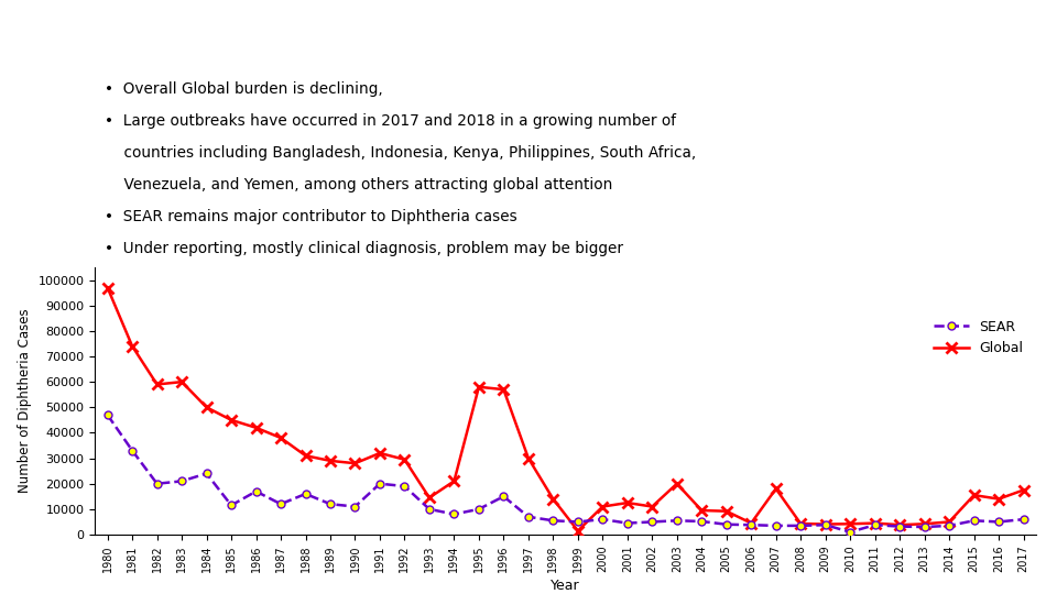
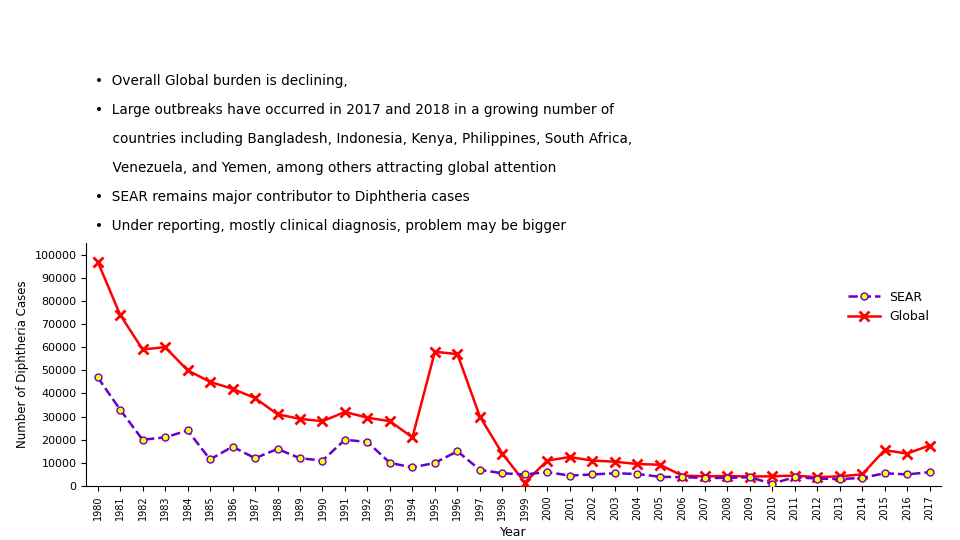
Global/1993: 14500 -> 28000
Global/2003: 20000 -> 10500
Global/2007: 18000 -> 4200
